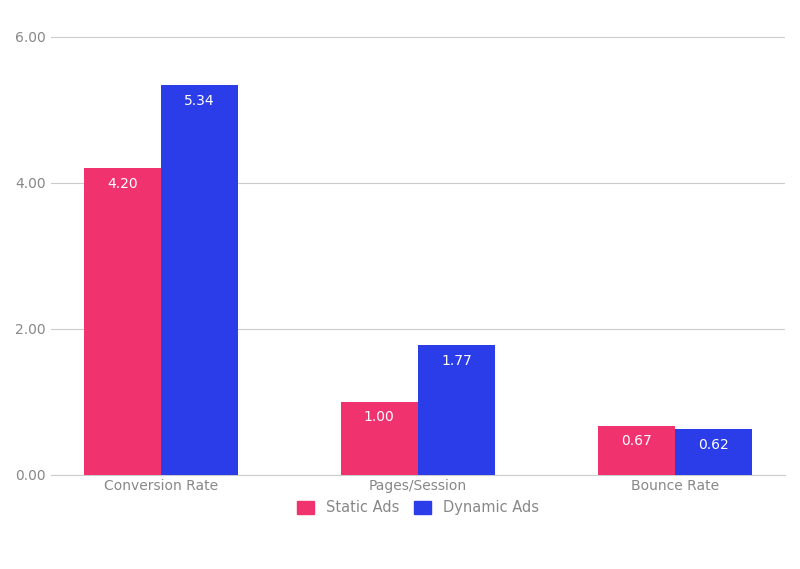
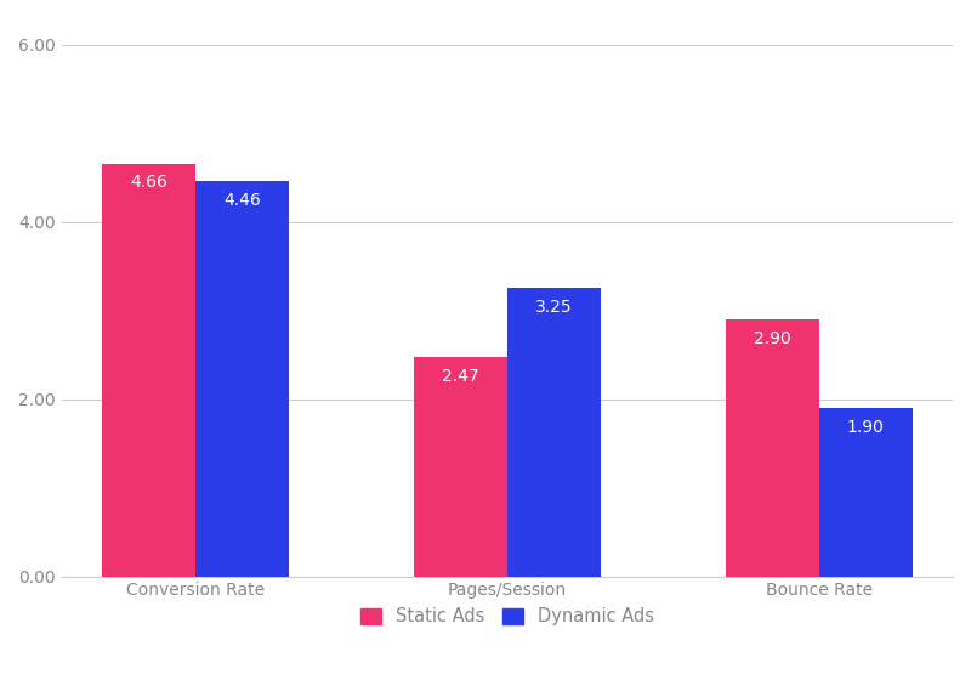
Static Ads/Conversion Rate: 4.20 -> 4.66
Dynamic Ads/Conversion Rate: 5.34 -> 4.46
Static Ads/Pages/Session: 1.00 -> 2.47
Dynamic Ads/Pages/Session: 1.77 -> 3.25
Static Ads/Bounce Rate: 0.67 -> 2.90
Dynamic Ads/Bounce Rate: 0.62 -> 1.90
